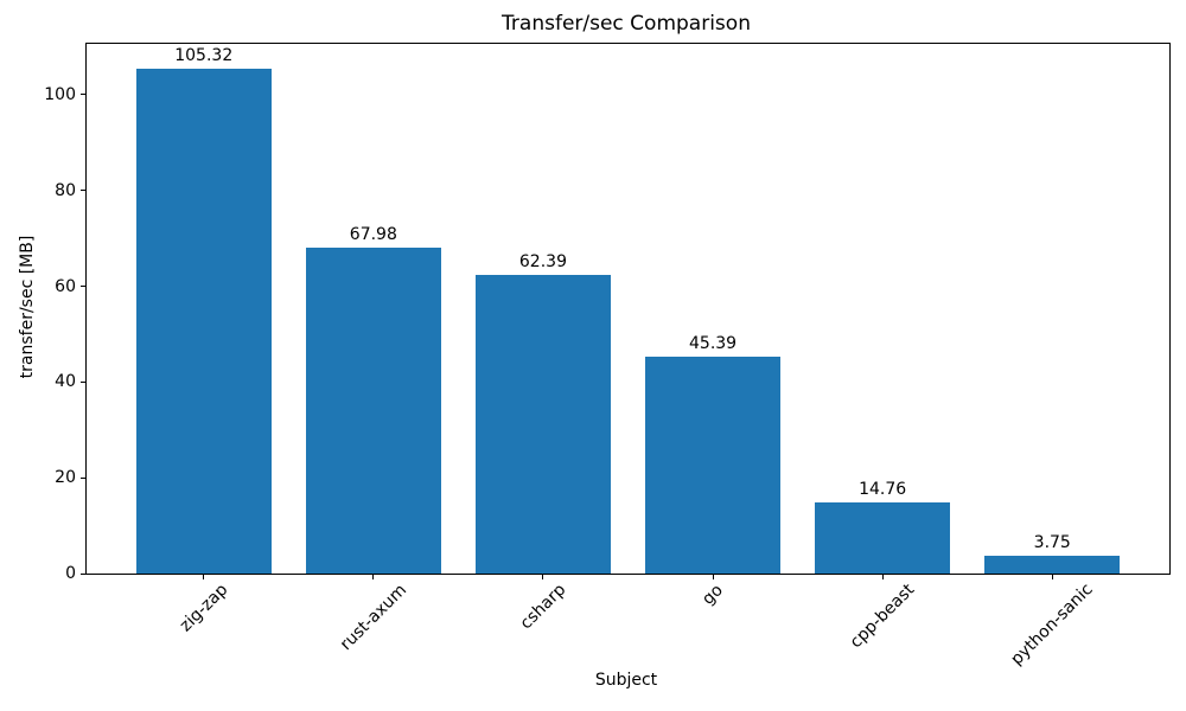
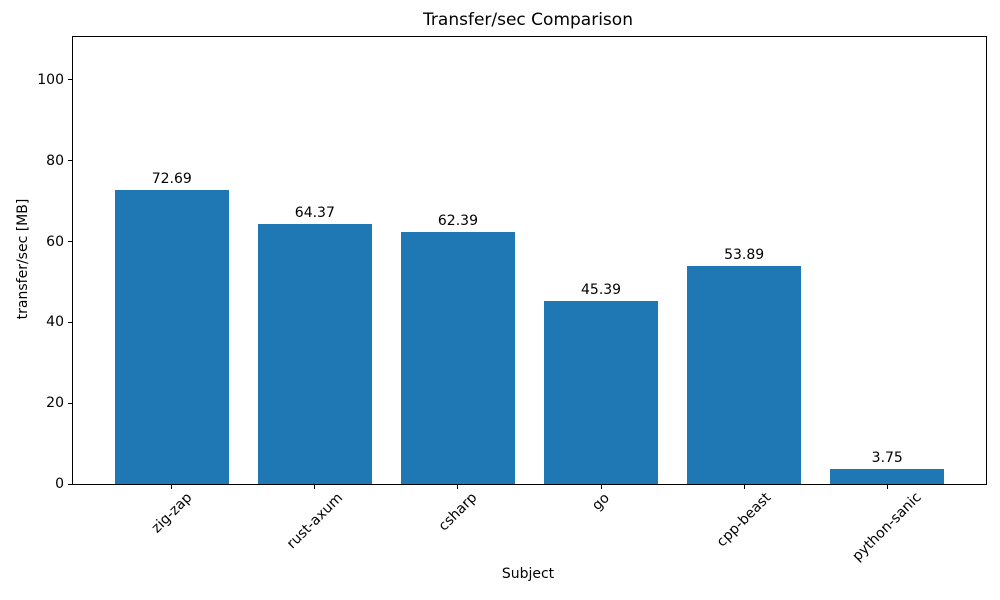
zig-zap: 105.32 -> 72.69
rust-axum: 67.98 -> 64.37
cpp-beast: 14.76 -> 53.89
